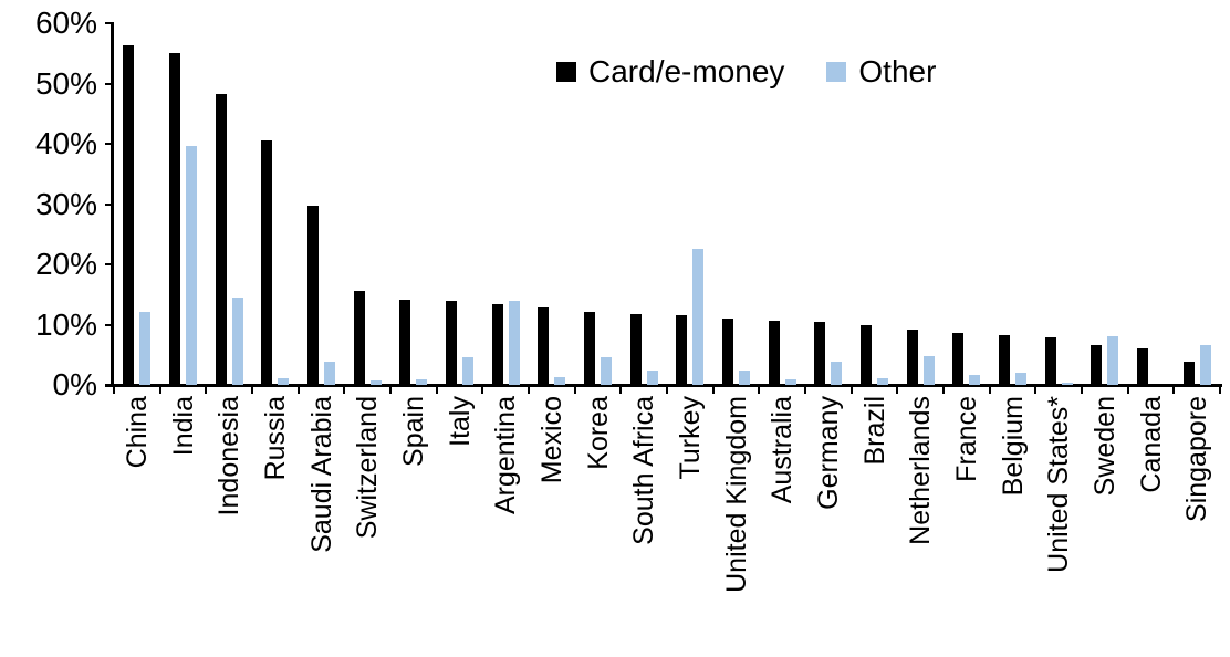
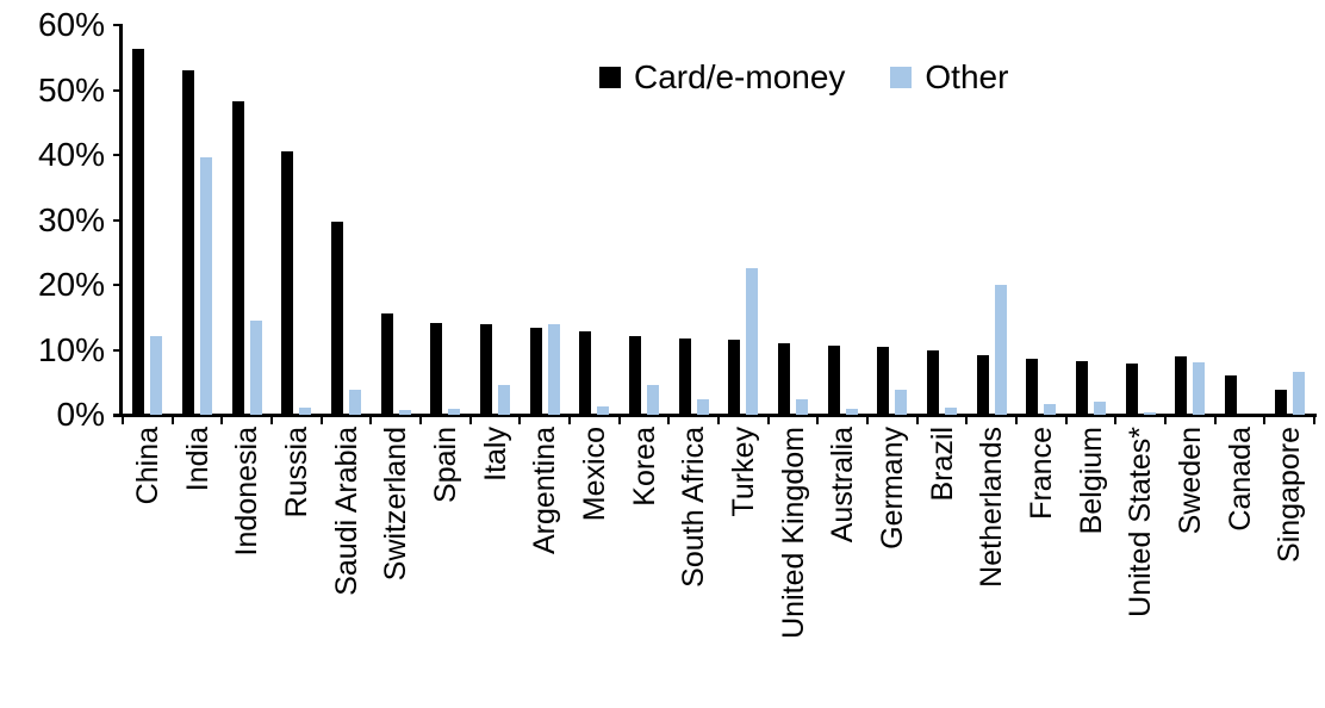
Card/e-money/India: 55% -> 53%
Other/Netherlands: 5% -> 20%
Card/e-money/Sweden: 7% -> 9%
